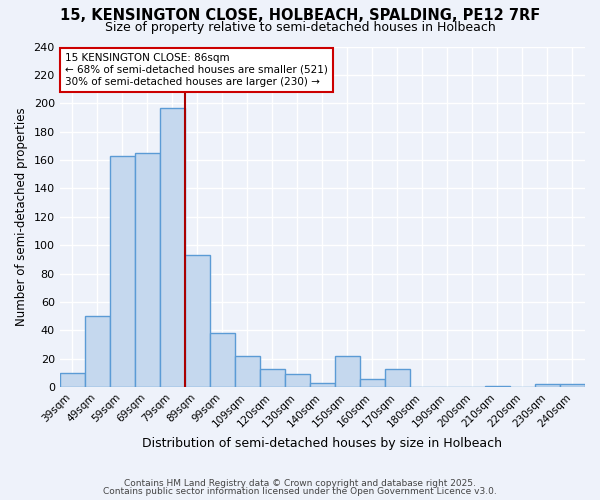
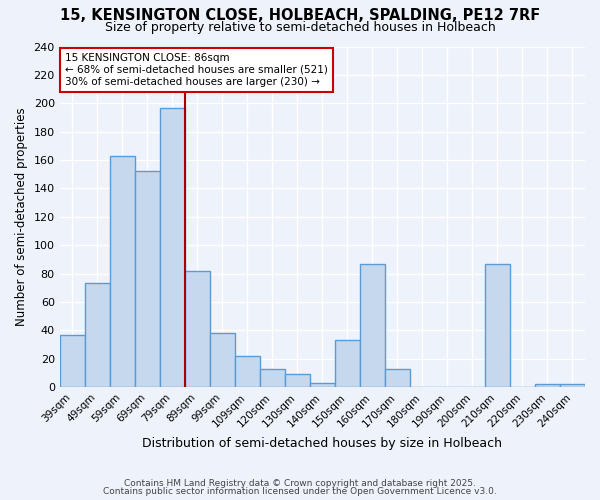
39sqm: 10 -> 37
49sqm: 50 -> 73
69sqm: 165 -> 152
89sqm: 93 -> 82
150sqm: 22 -> 33
160sqm: 6 -> 87
210sqm: 1 -> 87
